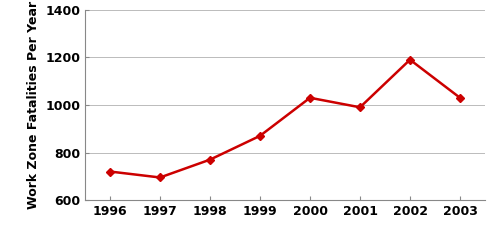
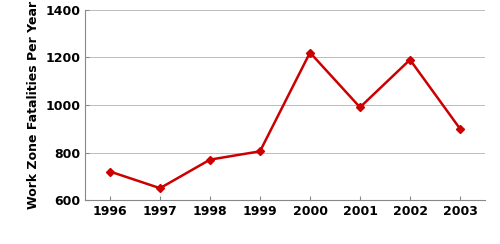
1997: 695 -> 650
1999: 870 -> 805
2000: 1030 -> 1220
2003: 1030 -> 900
